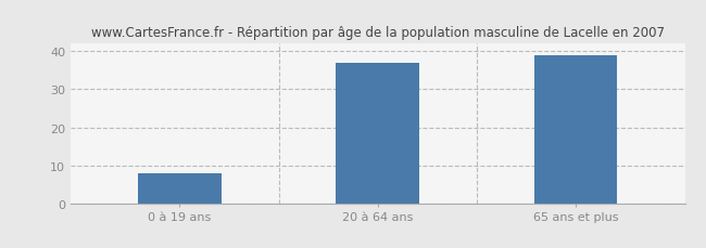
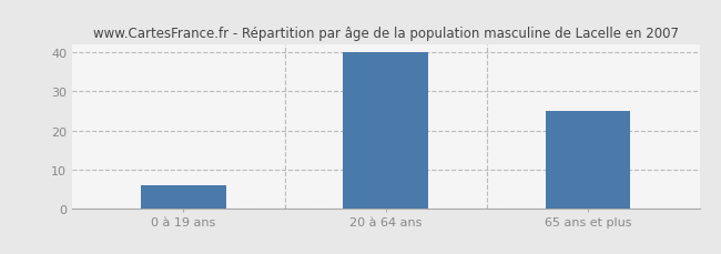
0 à 19 ans: 8 -> 6
20 à 64 ans: 37 -> 40
65 ans et plus: 39 -> 25
